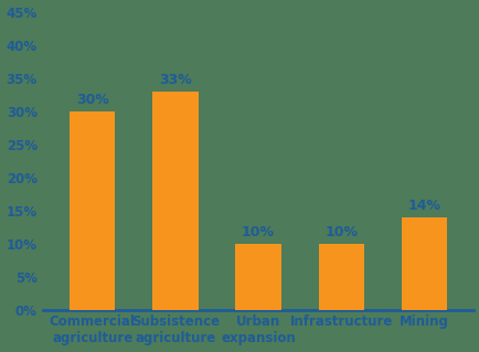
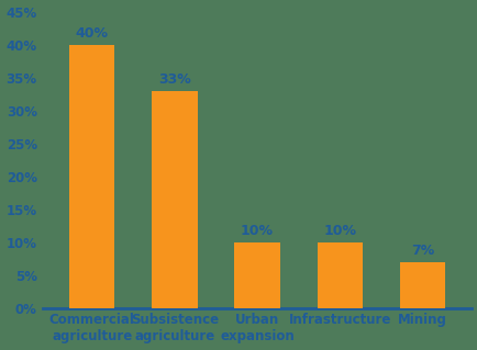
Commercial agriculture: 30% -> 40%
Mining: 14% -> 7%
